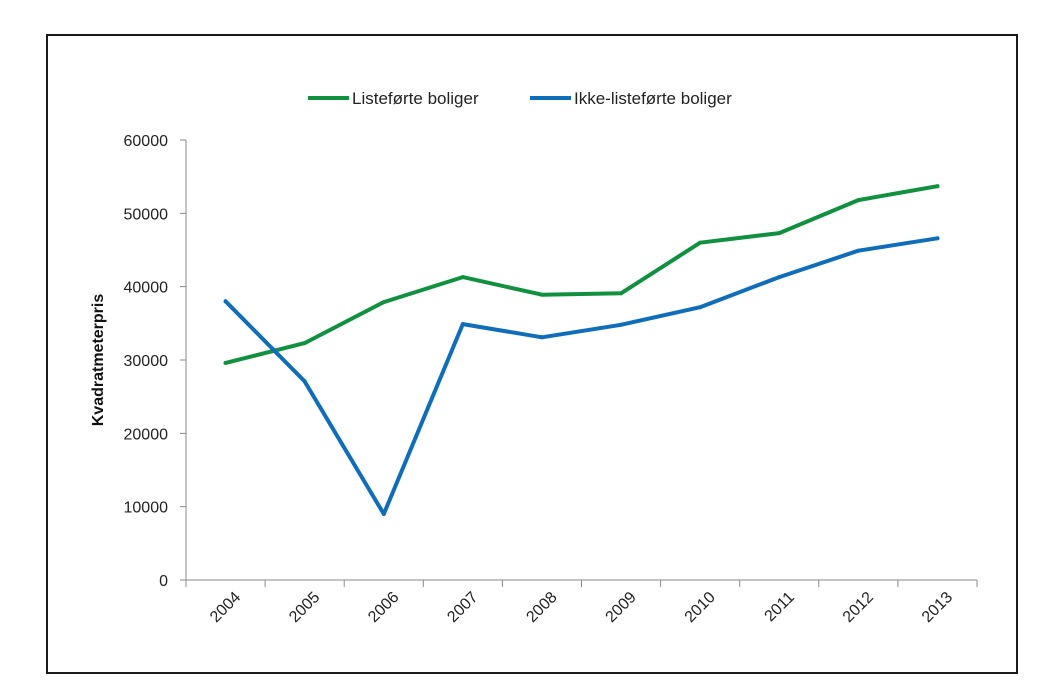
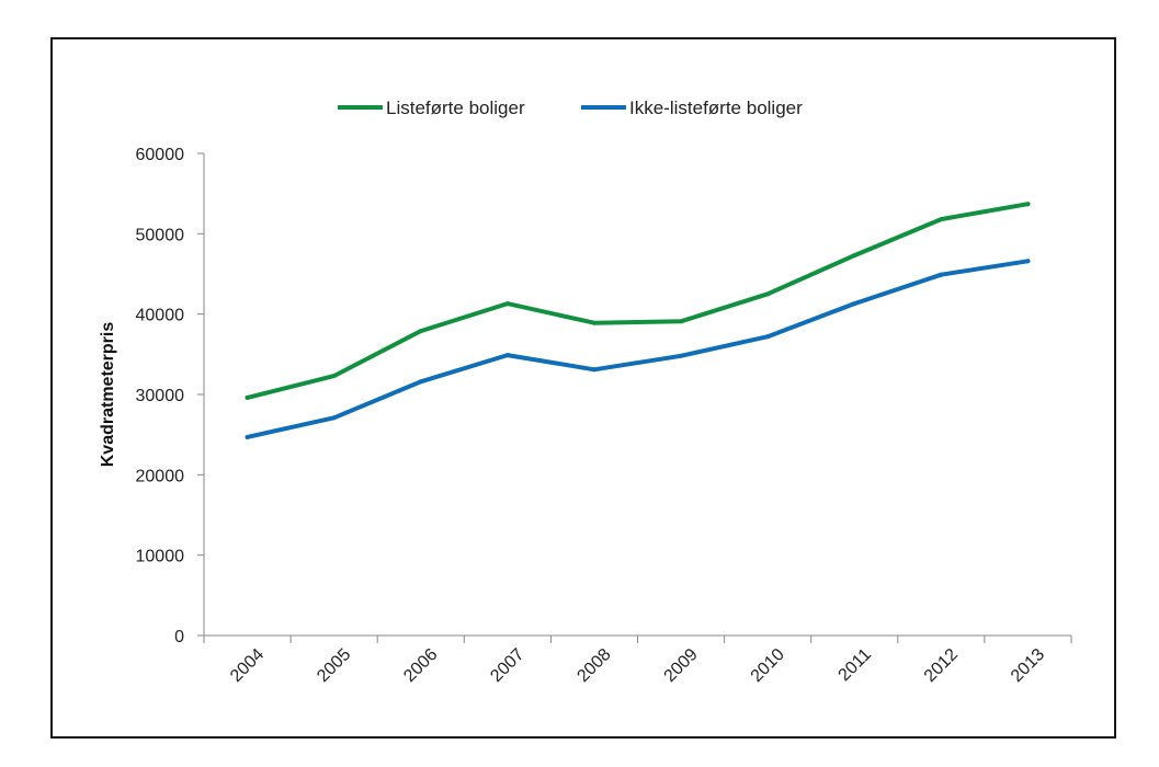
Ikke-listeførte boliger/2004: 38000 -> 25000
Ikke-listeførte boliger/2006: 9000 -> 32000
Listeførte boliger/2010: 46000 -> 42000
